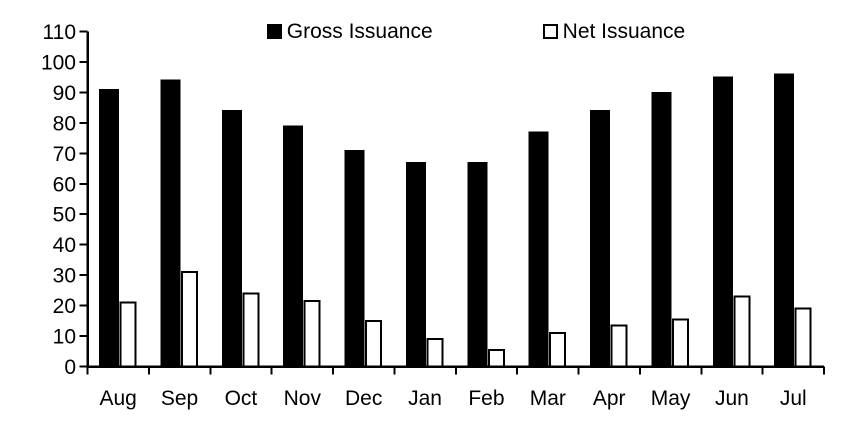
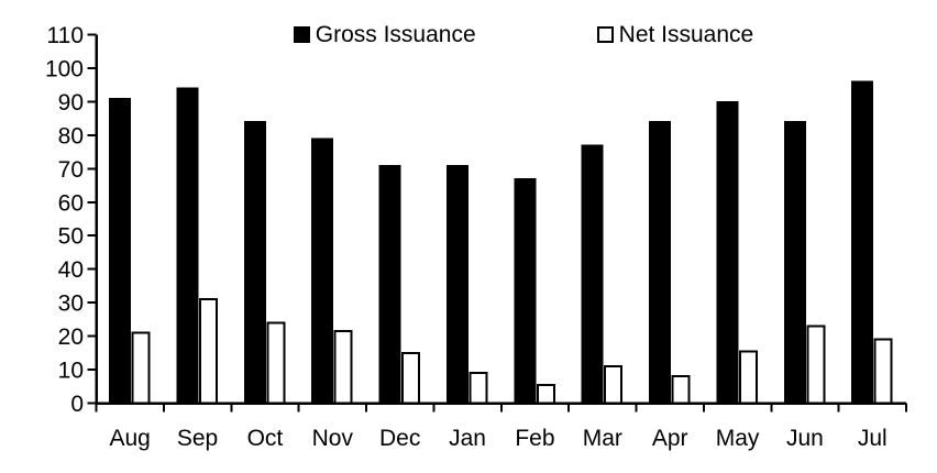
Gross Issuance/Jan: 67 -> 71
Net Issuance/Apr: 14 -> 8
Gross Issuance/Jun: 95 -> 84
